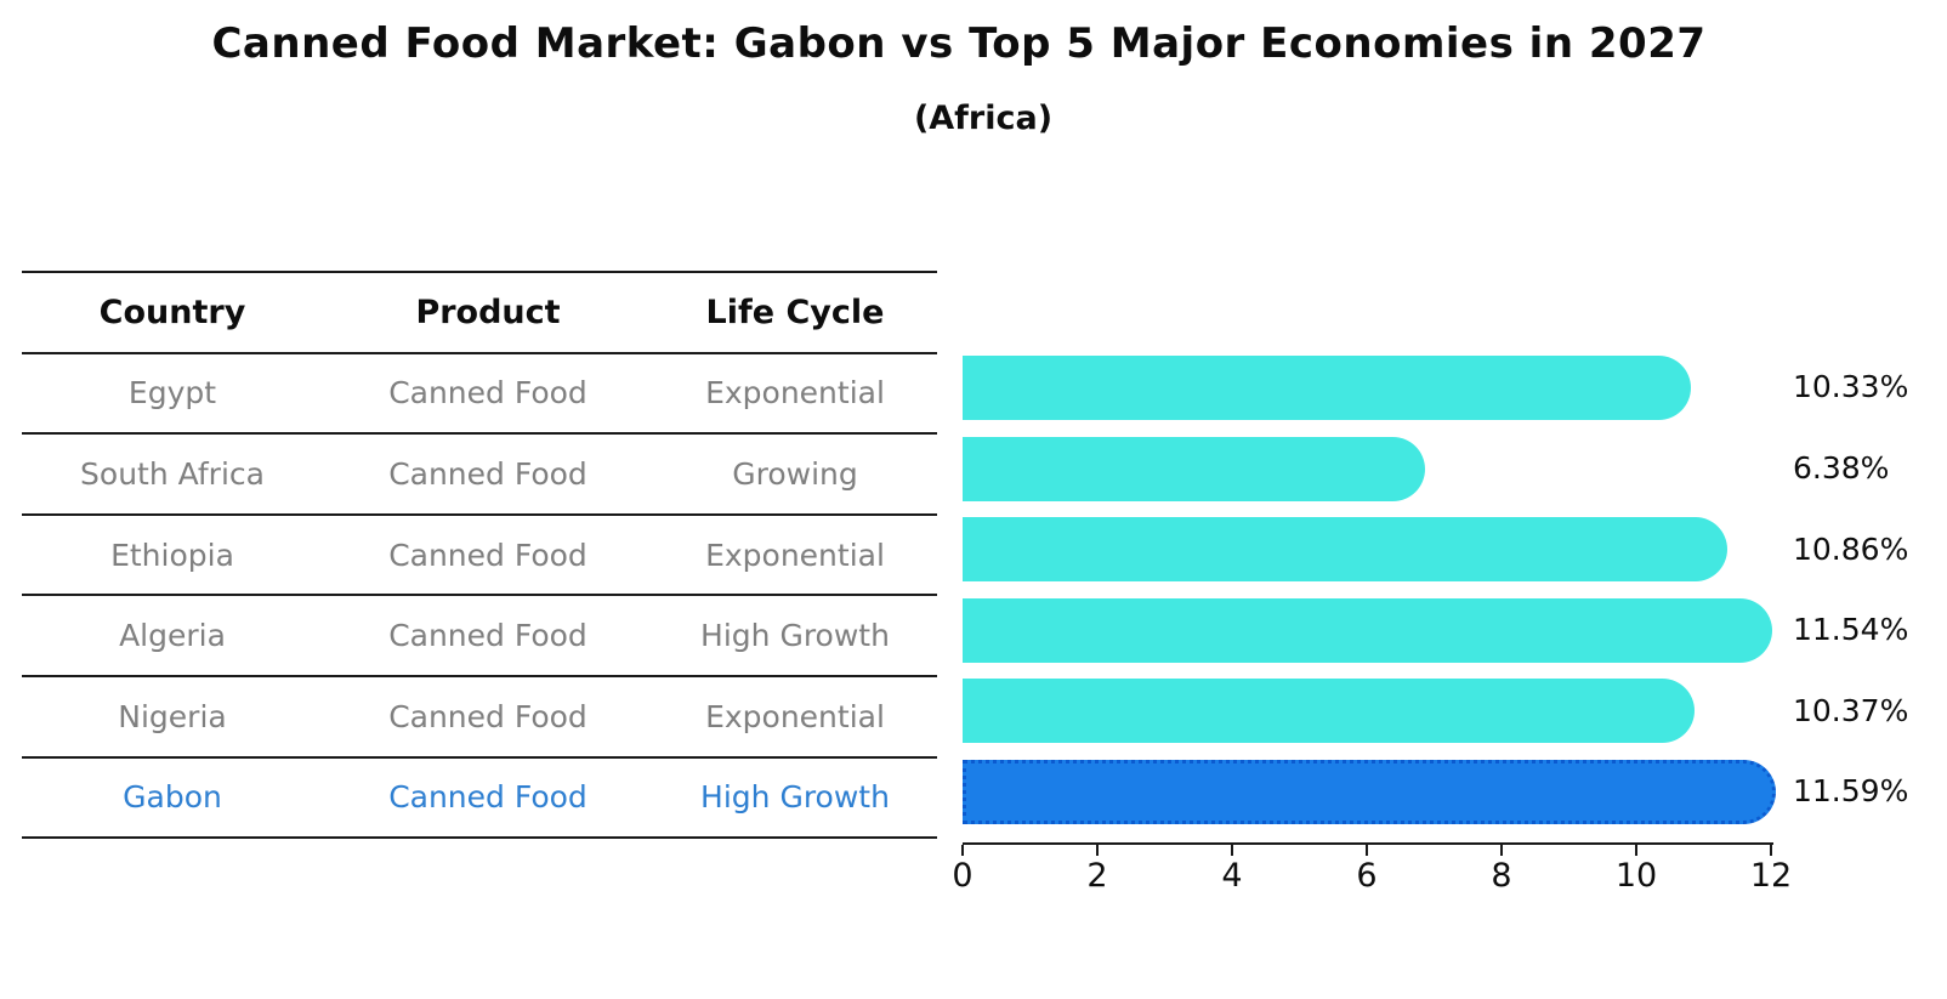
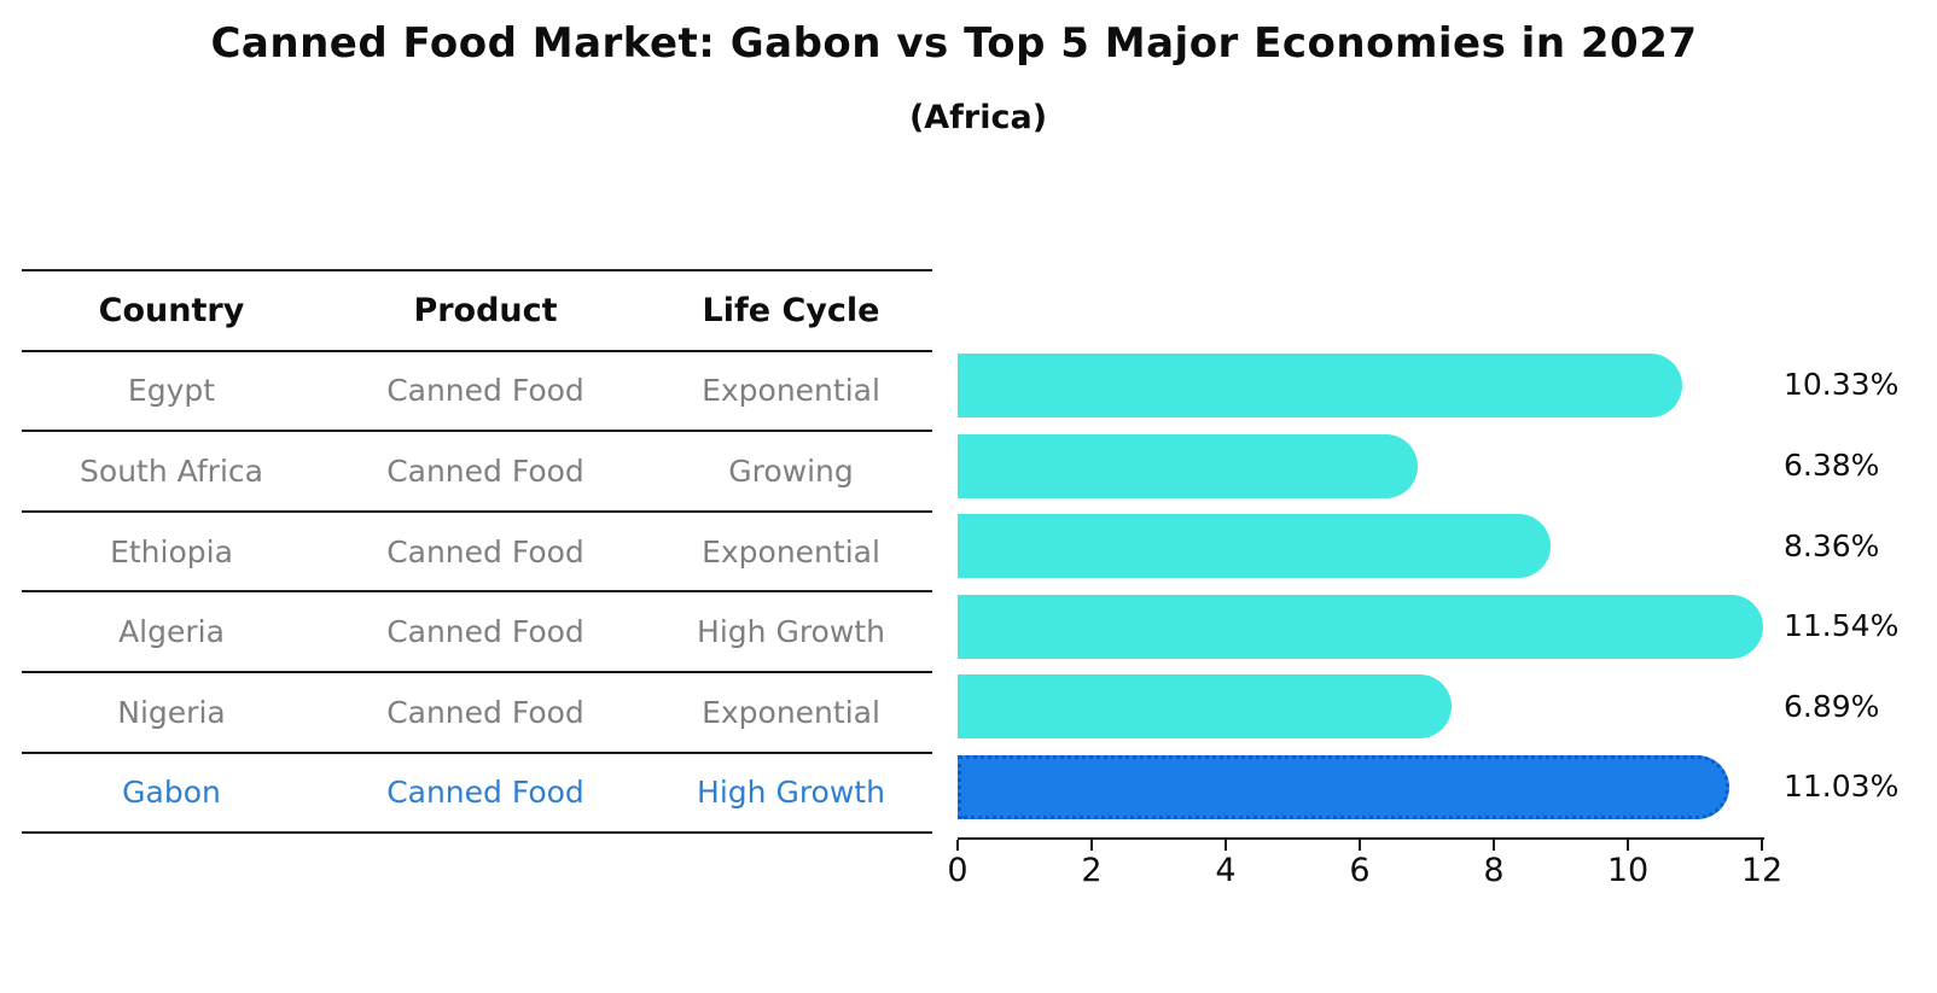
Ethiopia: 10.86% -> 8.36%
Nigeria: 10.37% -> 6.89%
Gabon: 11.59% -> 11.03%
